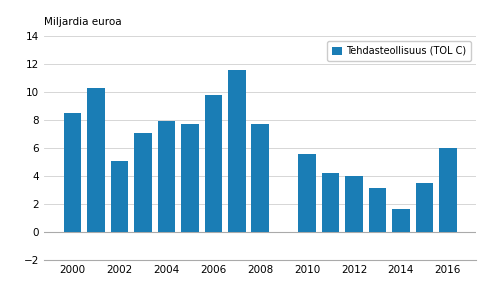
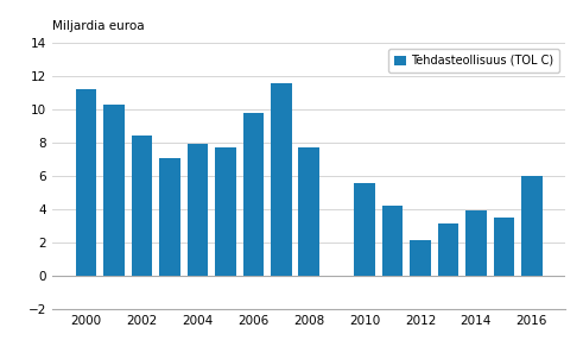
2000: 8.5 -> 11.2
2002: 5.1 -> 8.4
2012: 4.0 -> 2.1
2014: 1.6 -> 3.9
